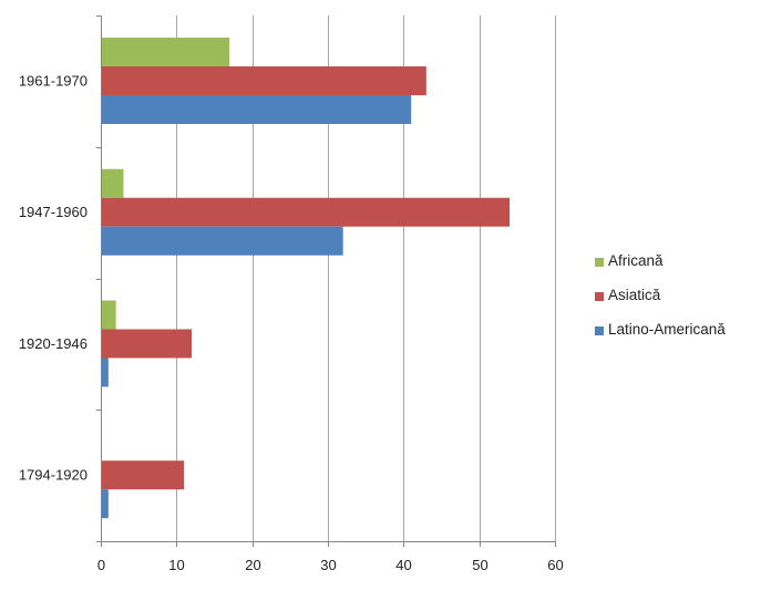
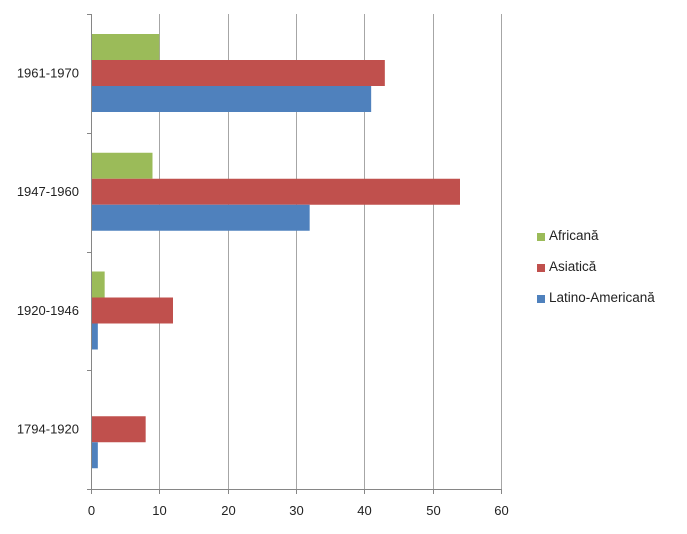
Asiatică/1794-1920: 11 -> 8
Africană/1947-1960: 3 -> 9
Africană/1961-1970: 17 -> 10
